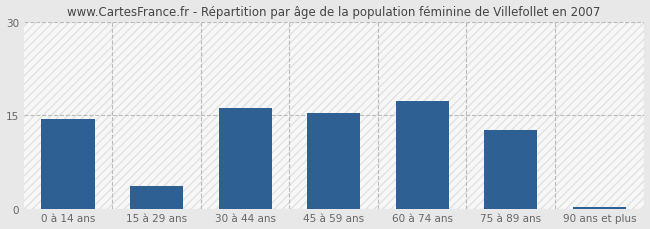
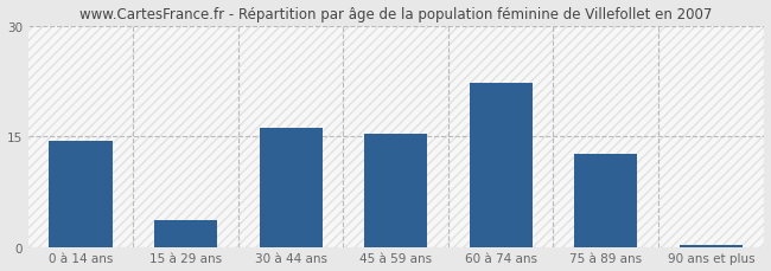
60 à 74 ans: 17.2 -> 22.2
